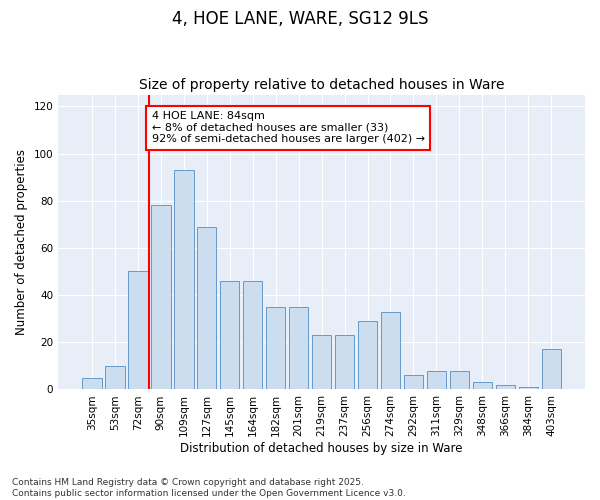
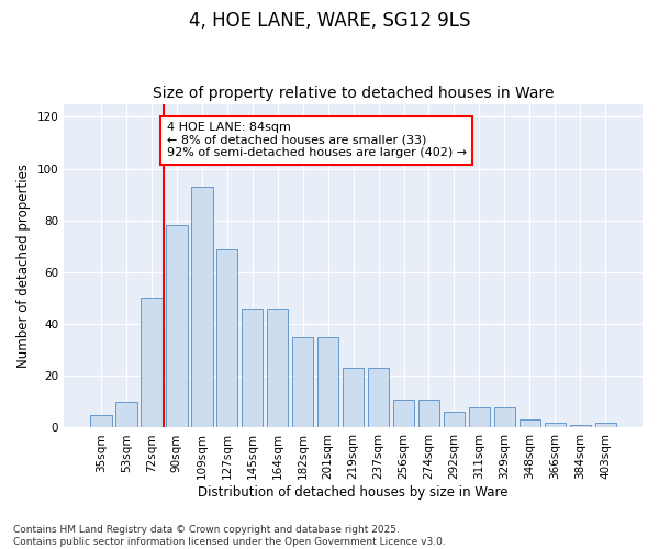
256sqm: 29 -> 11
274sqm: 33 -> 11
403sqm: 17 -> 2
